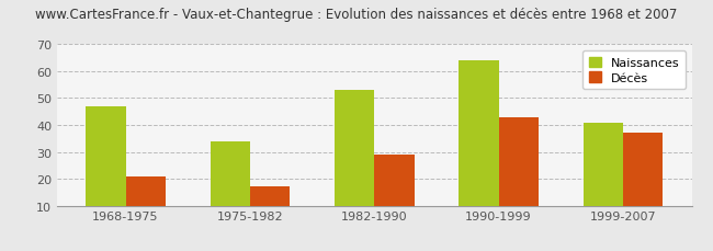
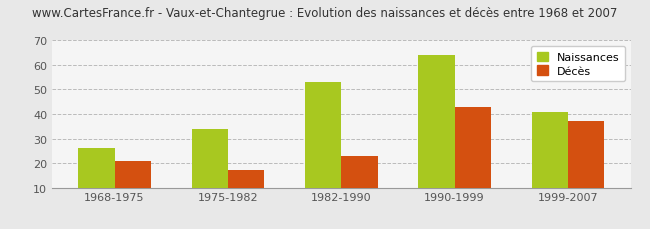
Naissances/1968-1975: 47 -> 26
Décès/1982-1990: 29 -> 23
